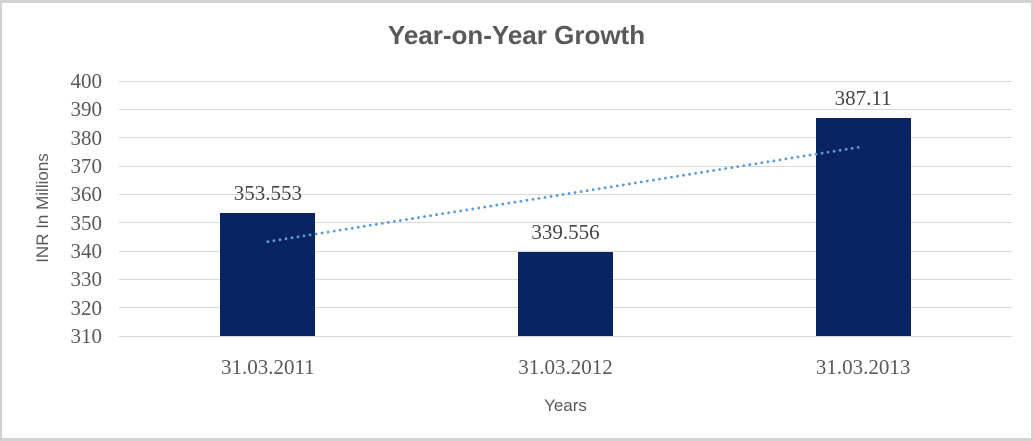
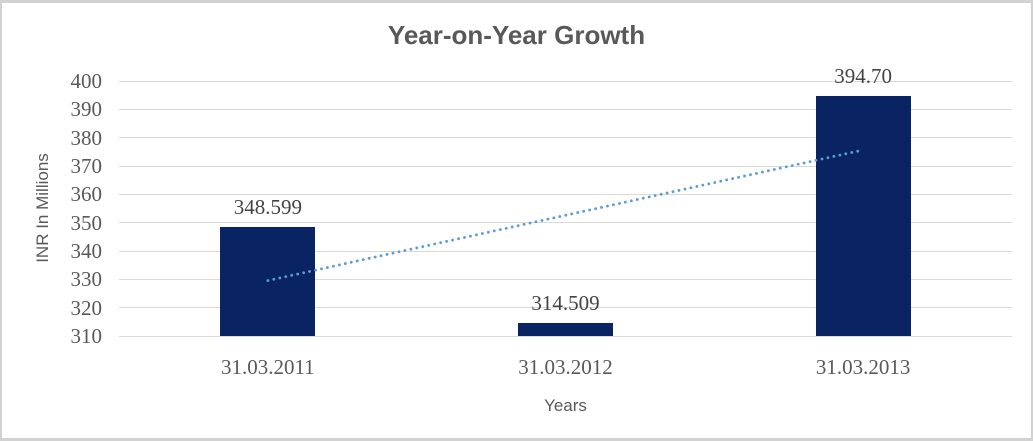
31.03.2011: 353.553 -> 348.599
31.03.2012: 339.556 -> 314.509
31.03.2013: 387.11 -> 394.70
